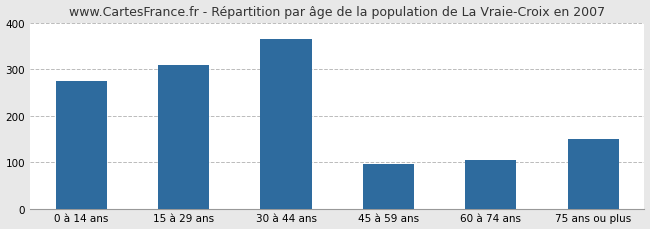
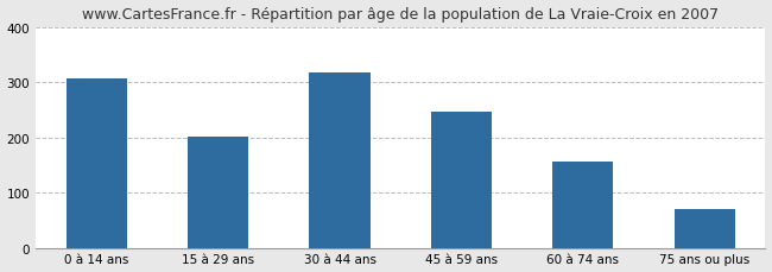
0 à 14 ans: 275 -> 308
15 à 29 ans: 310 -> 202
30 à 44 ans: 365 -> 318
45 à 59 ans: 95 -> 246
60 à 74 ans: 105 -> 156
75 ans ou plus: 150 -> 70
